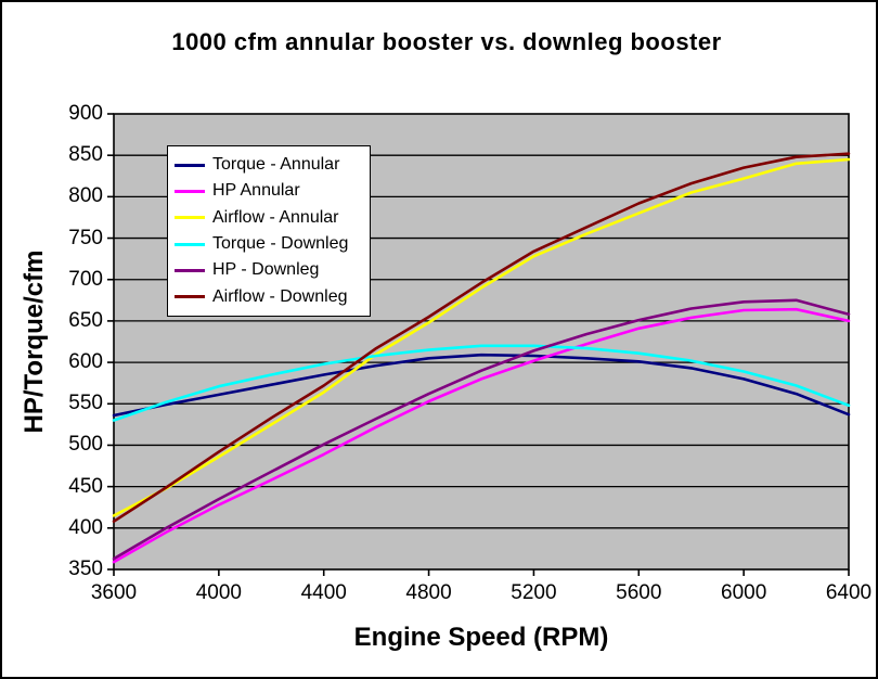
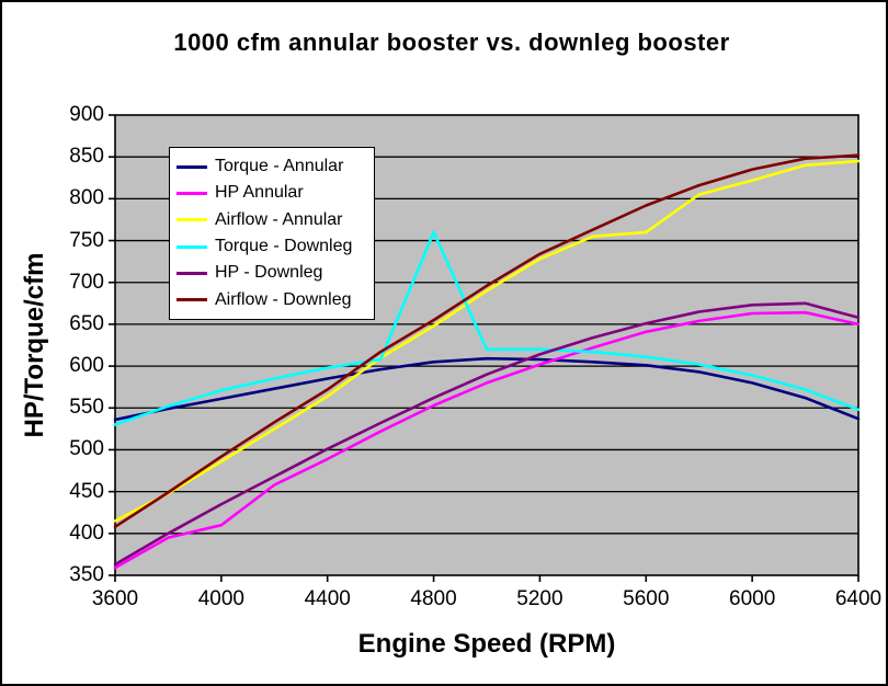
HP Annular/4000: 430 -> 410
Torque - Downleg/4800: 620 -> 760
Airflow - Annular/5600: 780 -> 760
